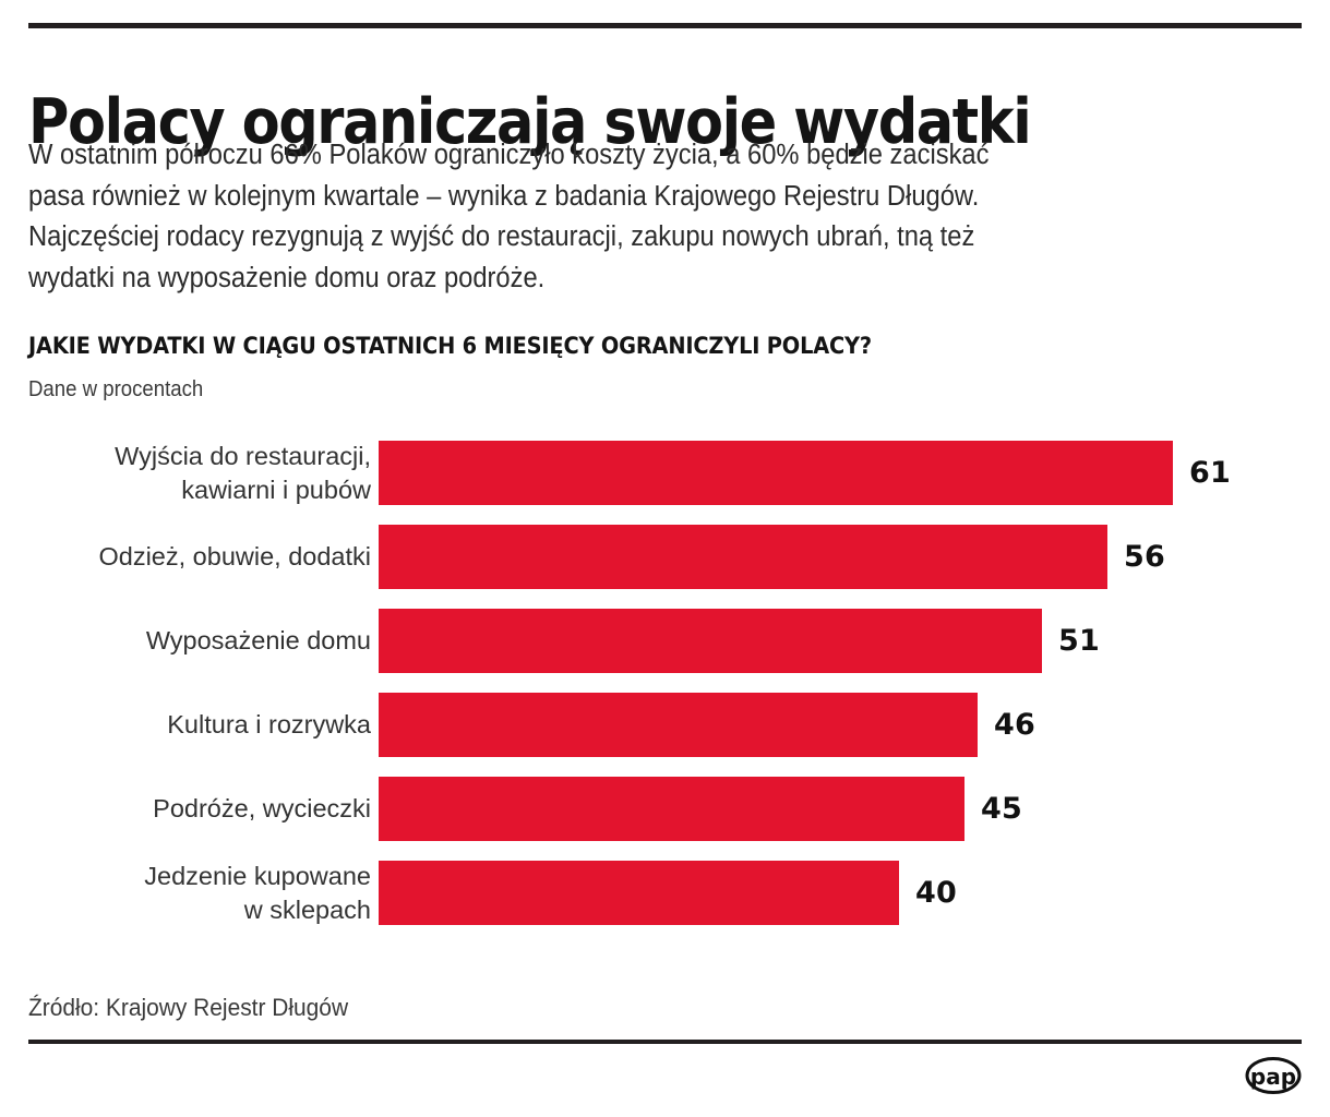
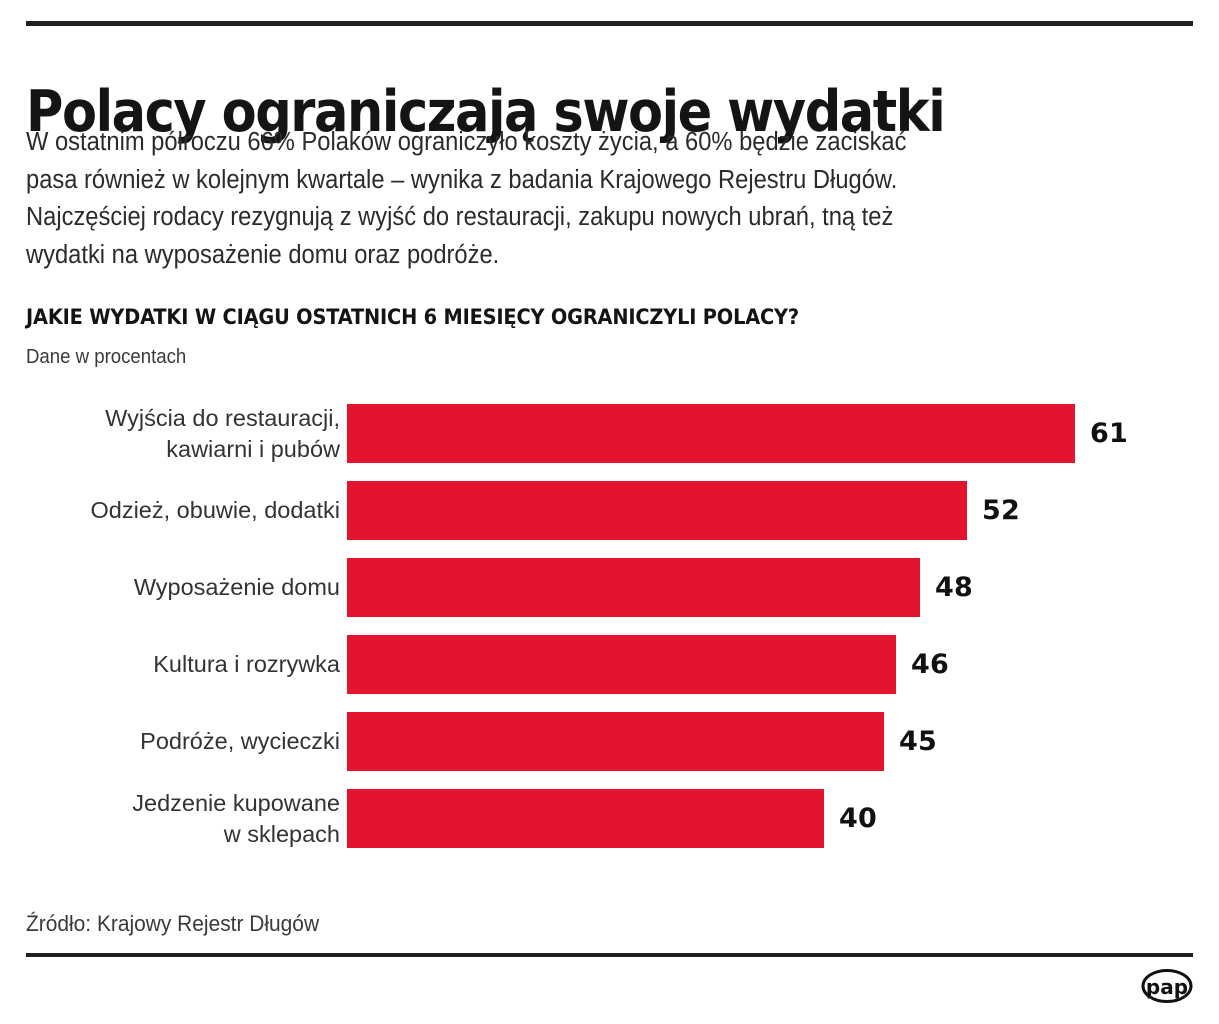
Odzież, obuwie, dodatki: 56 -> 52
Wyposażenie domu: 51 -> 48
